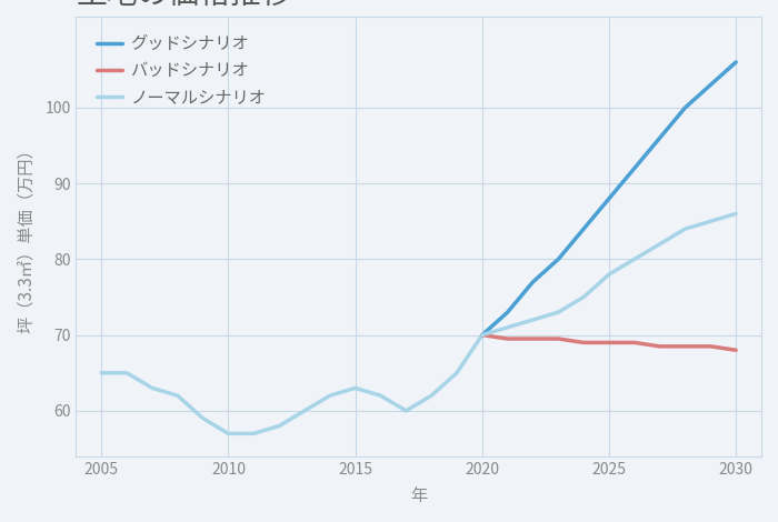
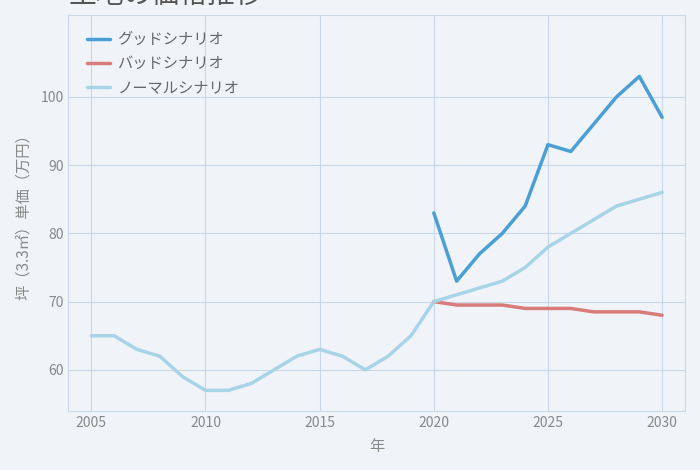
グッドシナリオ/2020: 70 -> 83
グッドシナリオ/2025: 88 -> 93
グッドシナリオ/2030: 106 -> 97
